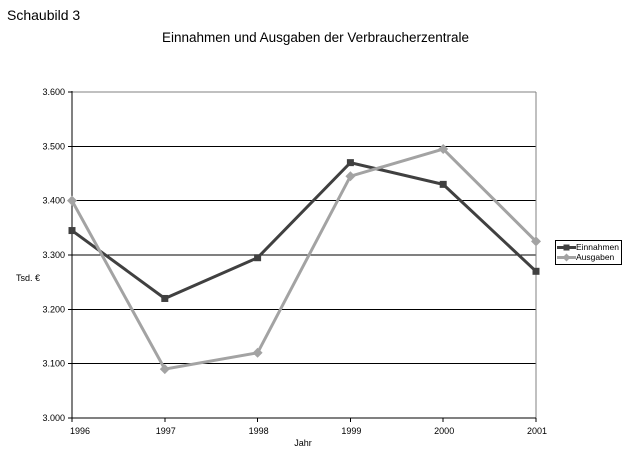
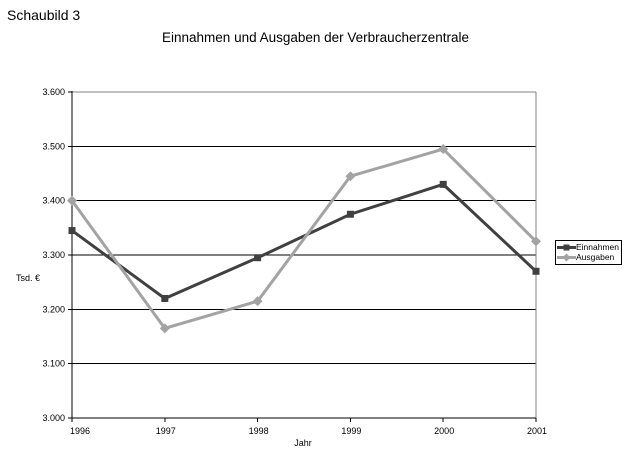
Ausgaben/1997: 3090 -> 3160
Ausgaben/1998: 3120 -> 3220
Einnahmen/1999: 3470 -> 3380
